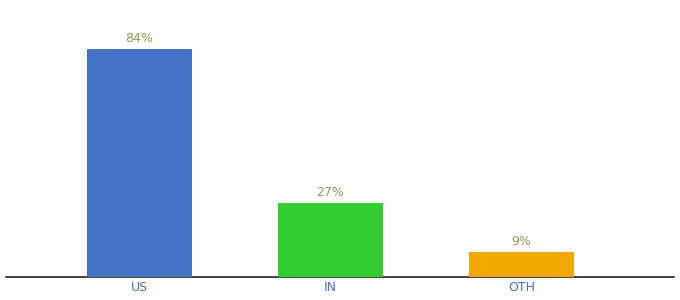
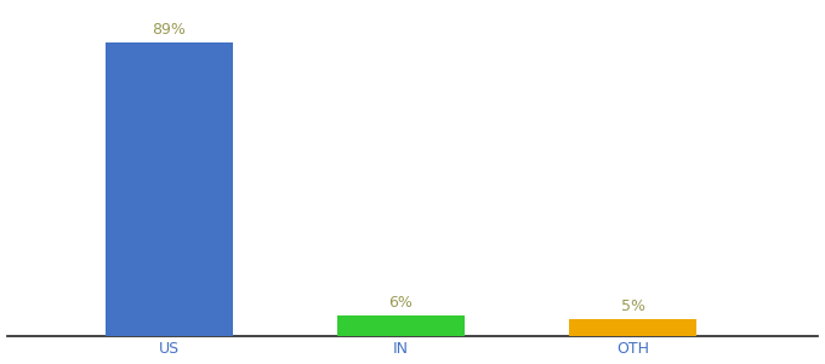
US: 84% -> 89%
IN: 27% -> 6%
OTH: 9% -> 5%
